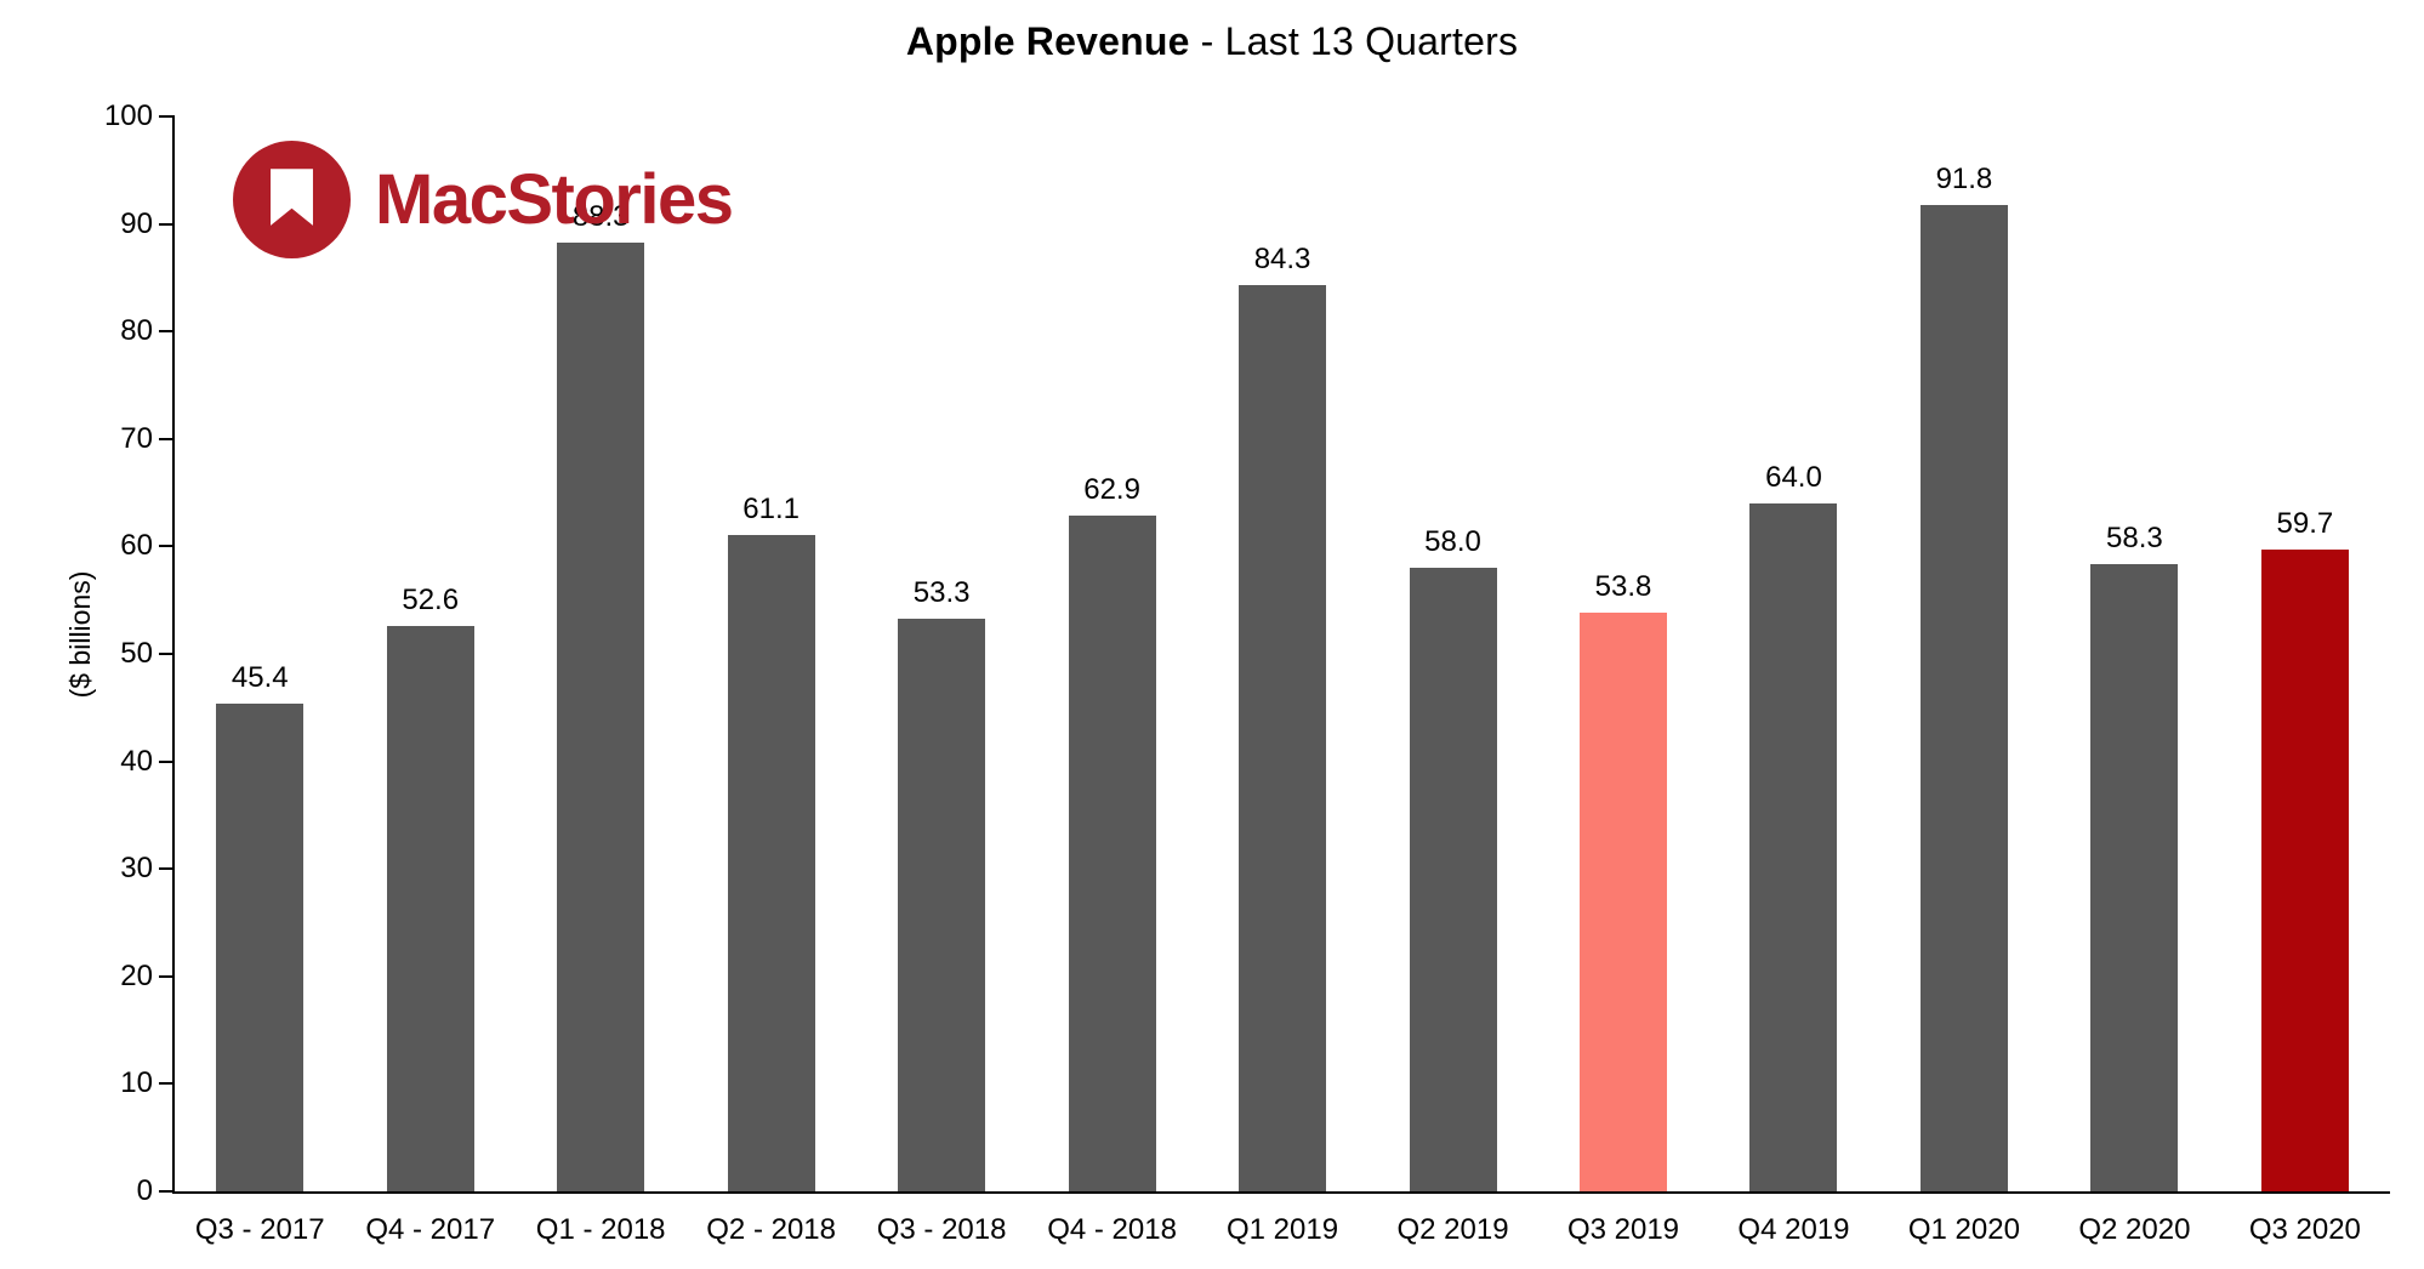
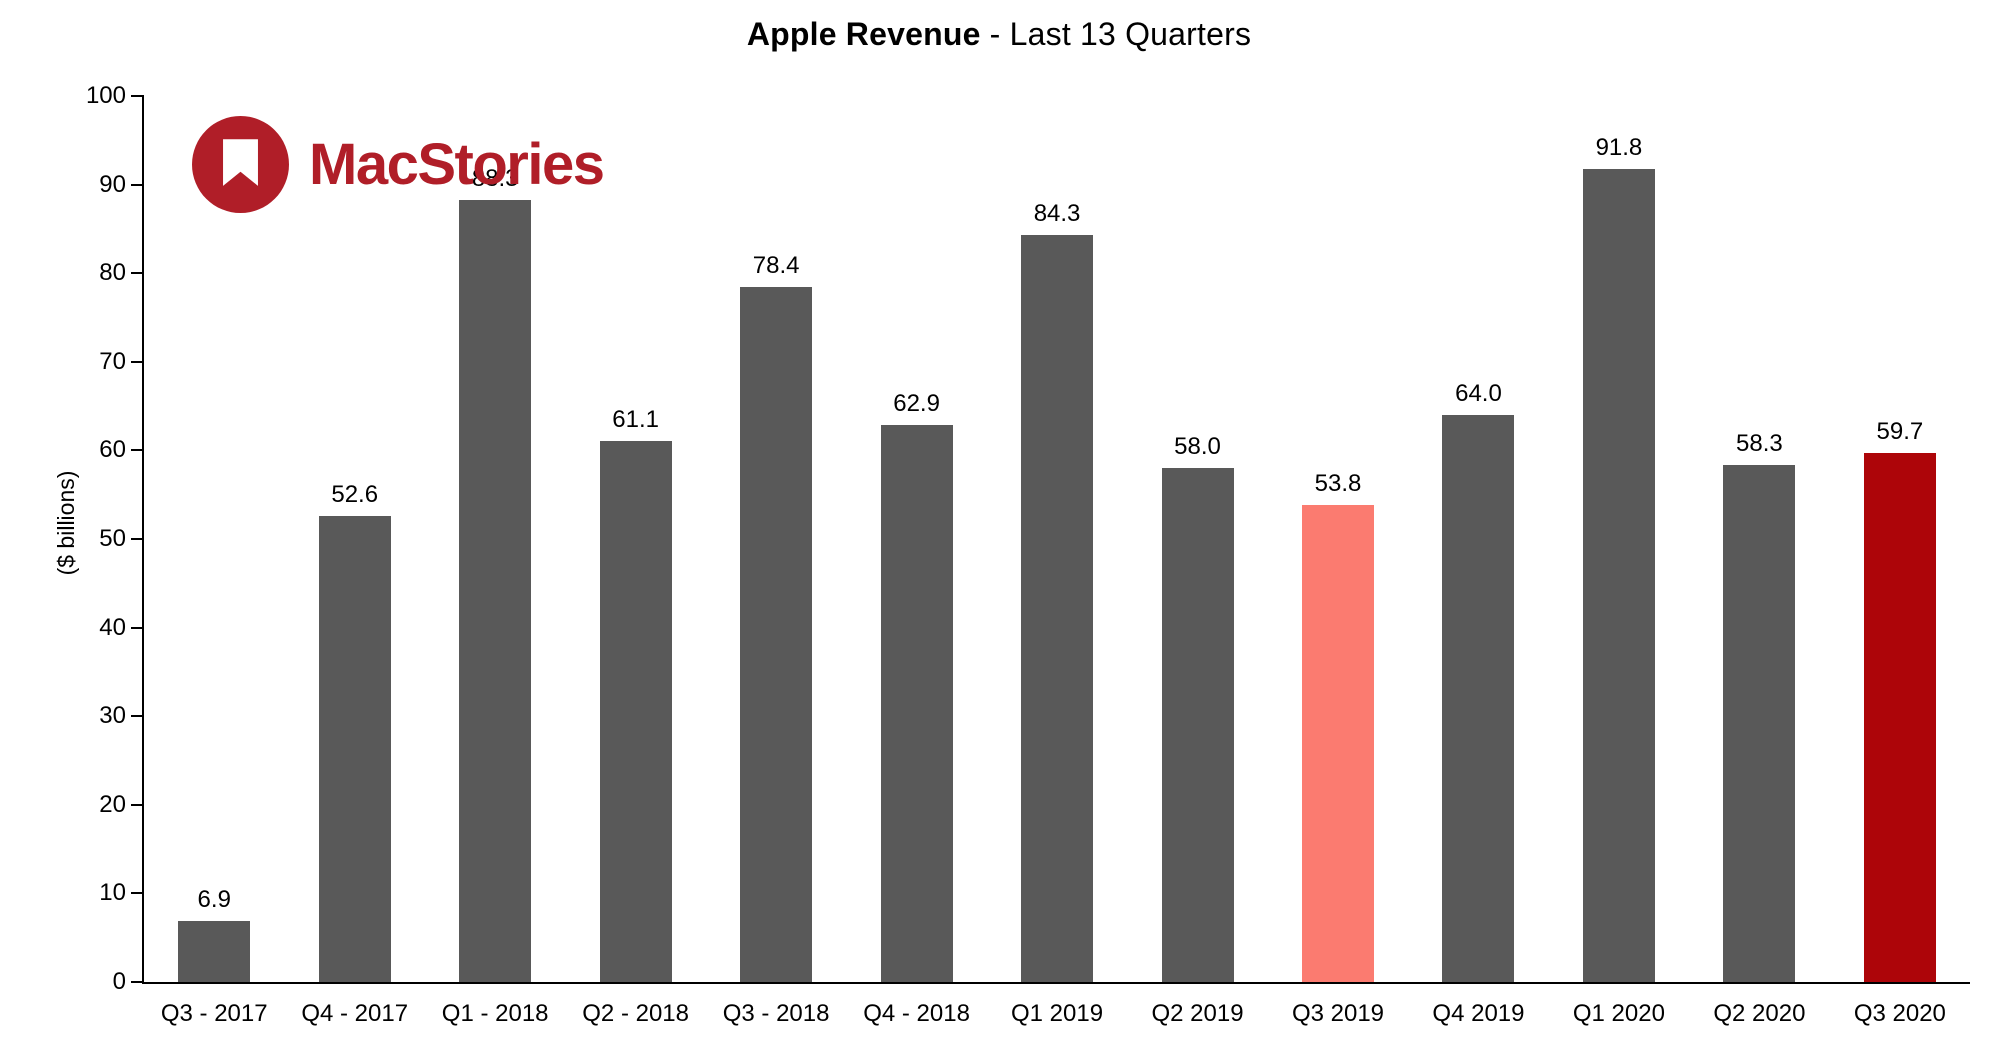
Q3 - 2017: 45.4 -> 6.9
Q3 - 2018: 53.3 -> 78.4
